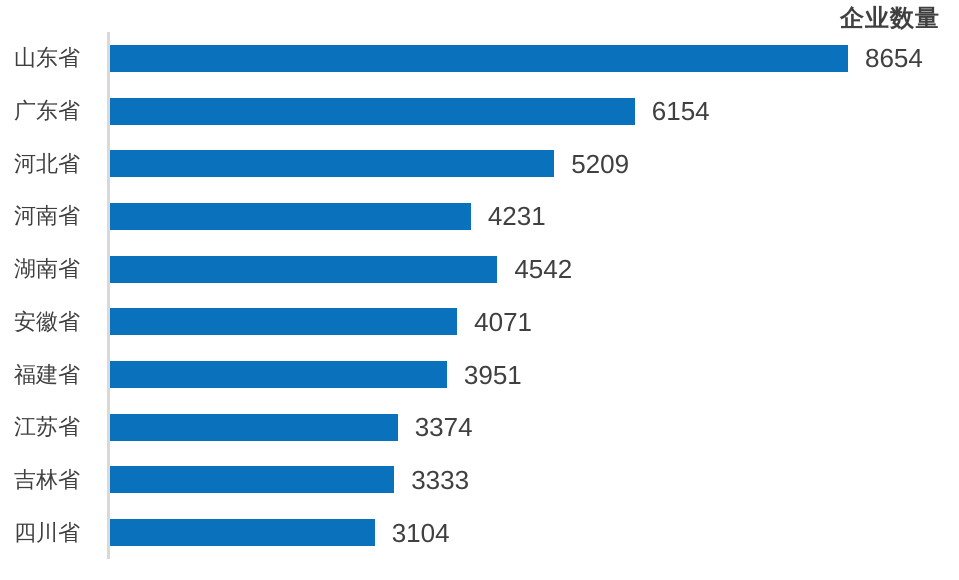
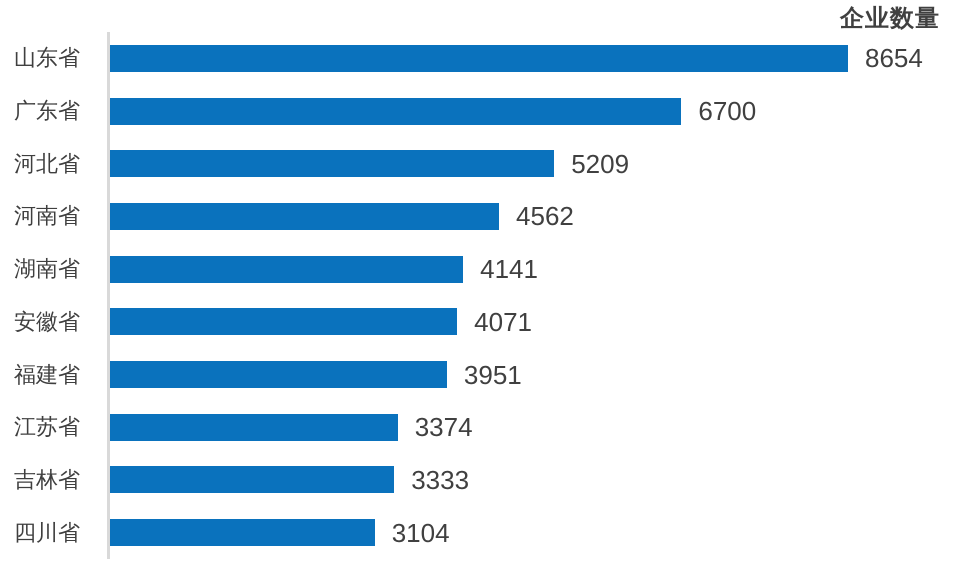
广东省: 6154 -> 6700
河南省: 4231 -> 4562
湖南省: 4542 -> 4141
